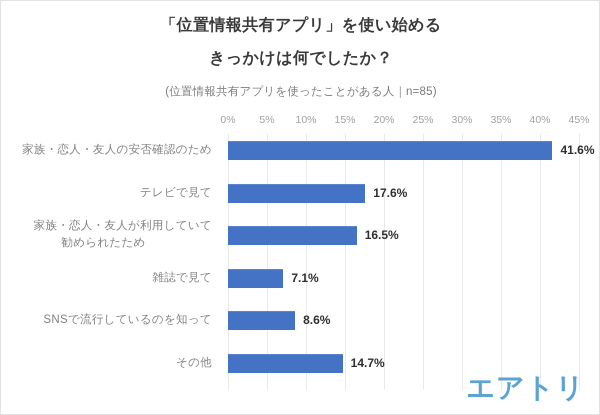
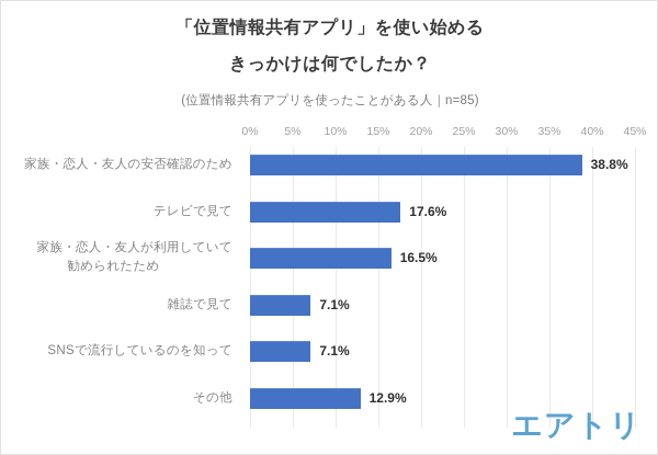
家族・恋人・友人の安否確認のため: 41.6% -> 38.8%
SNSで流行しているのを知って: 8.6% -> 7.1%
その他: 14.7% -> 12.9%
